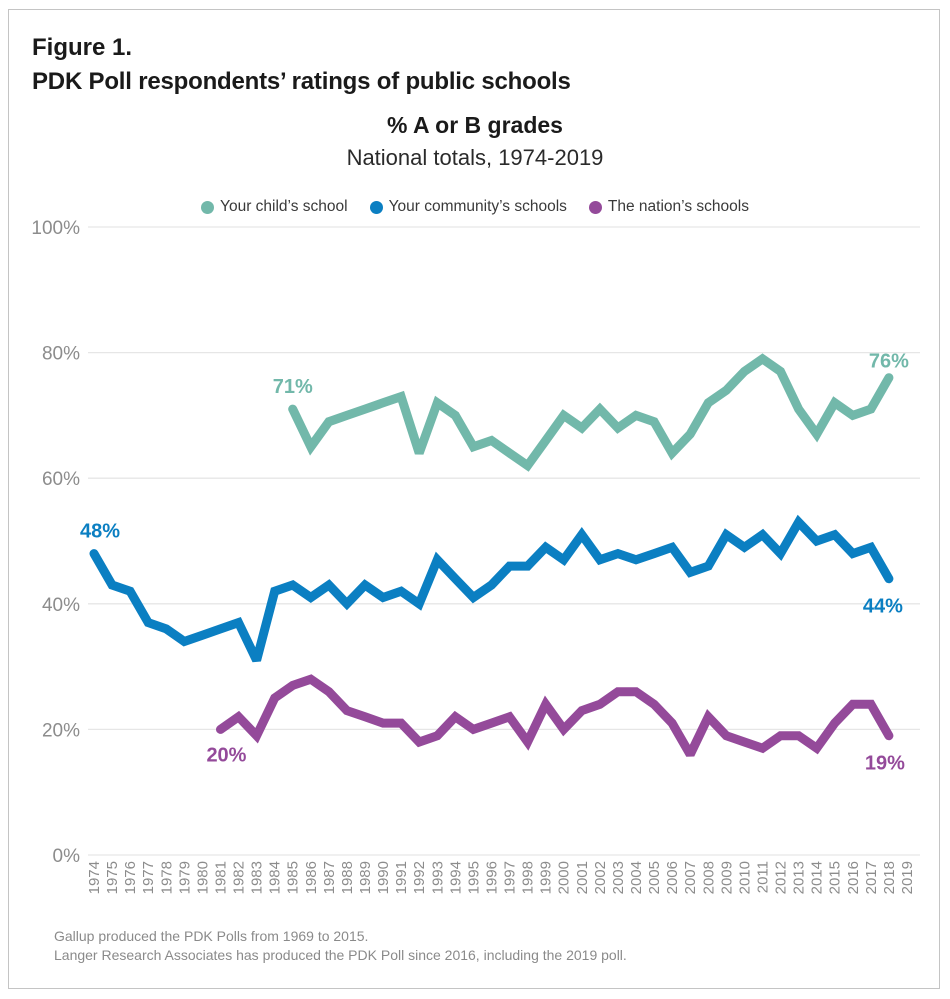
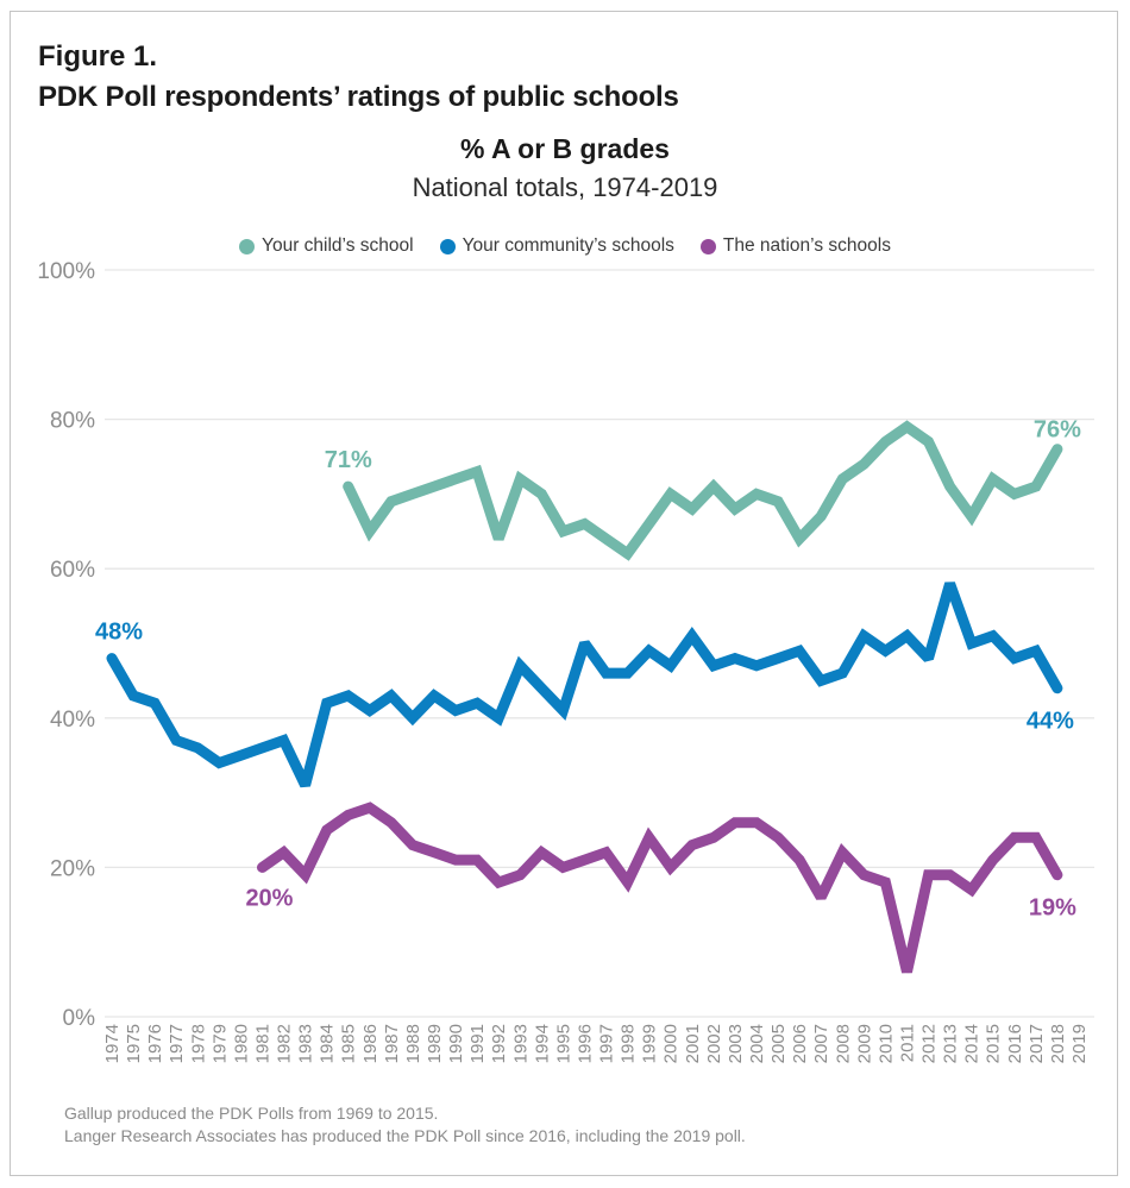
Your community’s schools/1996: 43% -> 50%
The nation’s schools/2011: 17% -> 6%
Your community’s schools/2013: 53% -> 58%
